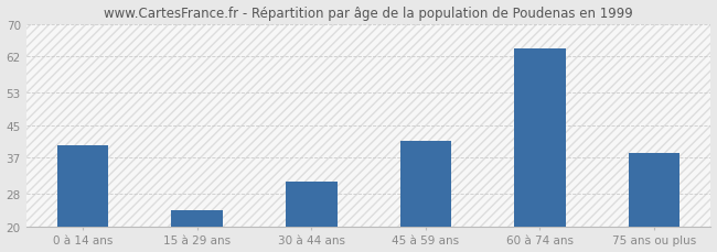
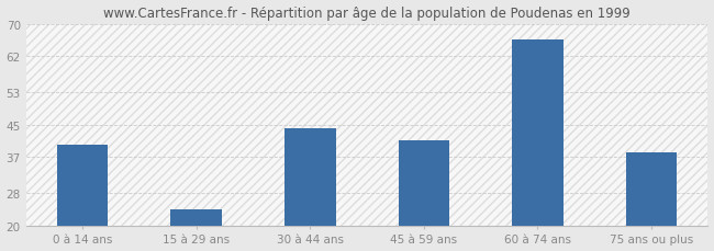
30 à 44 ans: 31 -> 44
60 à 74 ans: 64 -> 66
